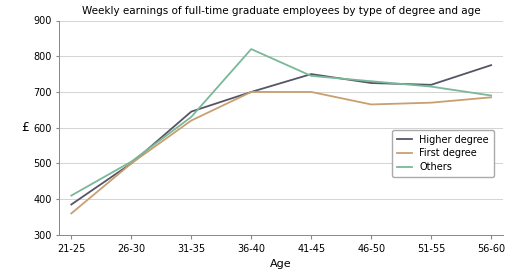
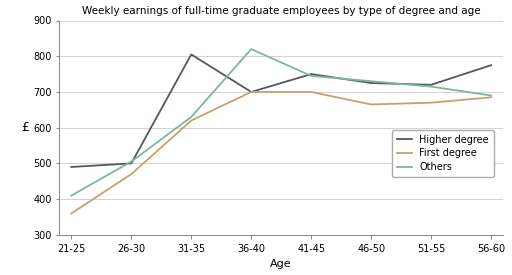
Higher degree/21-25: 385 -> 490
First degree/26-30: 500 -> 470
Higher degree/31-35: 645 -> 805
